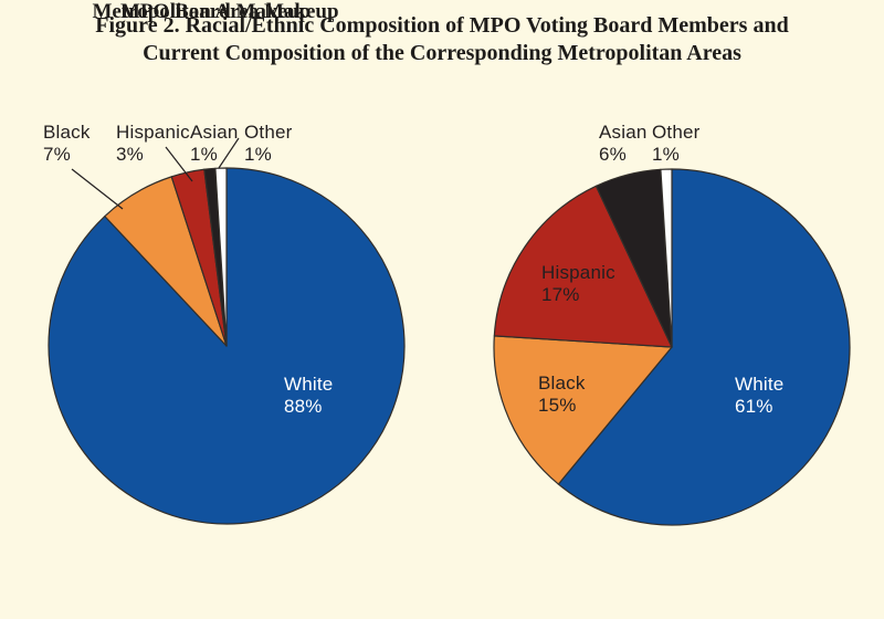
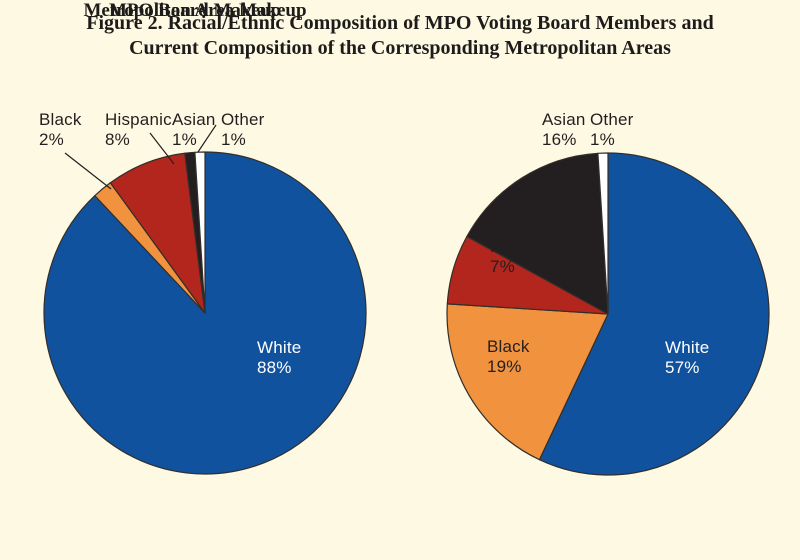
MPO Board Makeup/Black: 7% -> 2%
MPO Board Makeup/Hispanic: 3% -> 8%
Metropolitan Area Makeup/White: 61% -> 57%
Metropolitan Area Makeup/Black: 15% -> 19%
Metropolitan Area Makeup/Hispanic: 17% -> 7%
Metropolitan Area Makeup/Asian: 6% -> 16%
